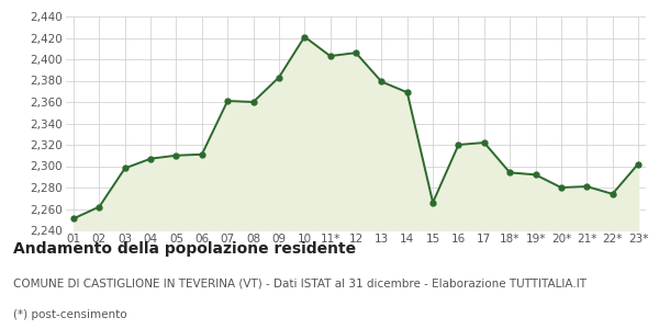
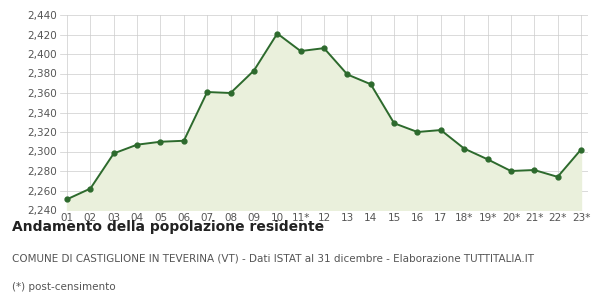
15: 2,266 -> 2,329
18*: 2,294 -> 2,303
